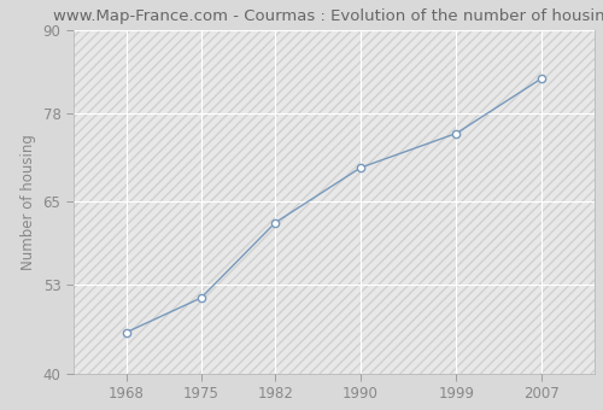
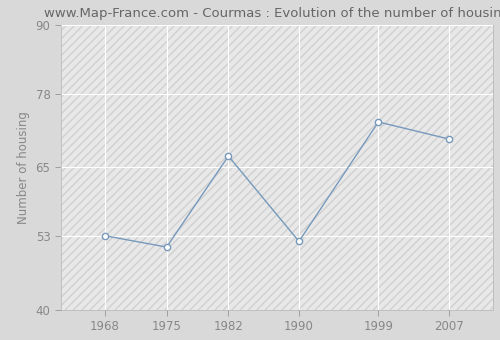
1968: 46 -> 53
1982: 62 -> 67
1990: 70 -> 52
1999: 75 -> 73
2007: 83 -> 70
